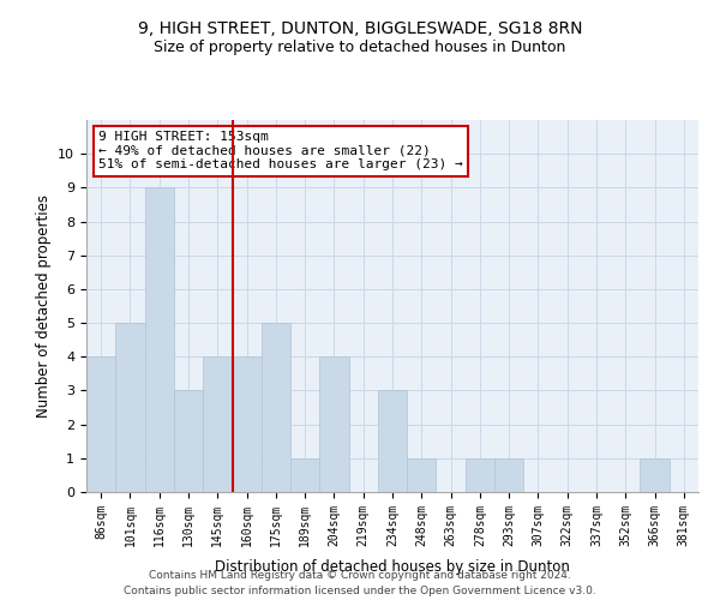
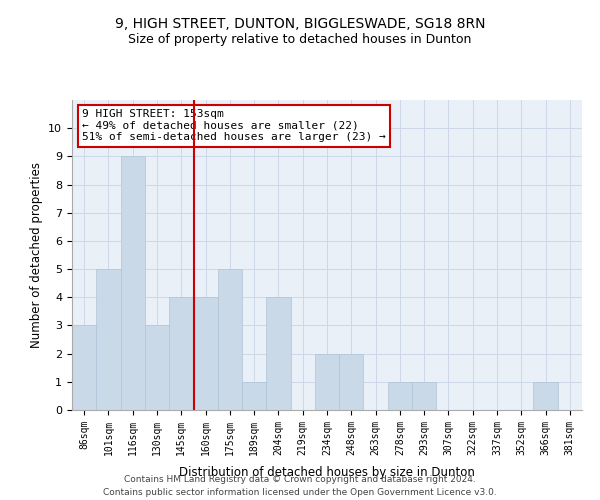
86sqm: 4 -> 3
234sqm: 3 -> 2
248sqm: 1 -> 2
